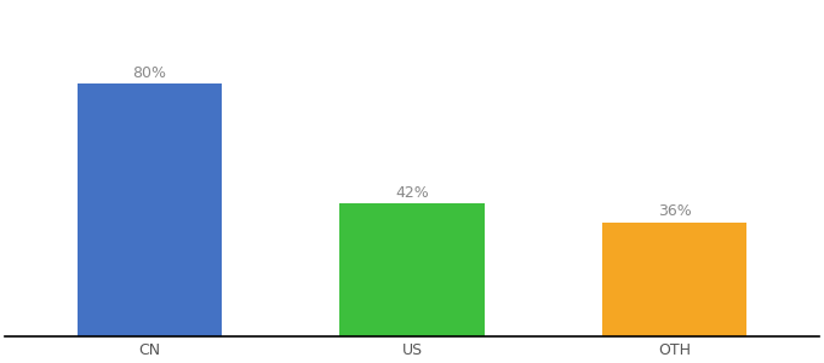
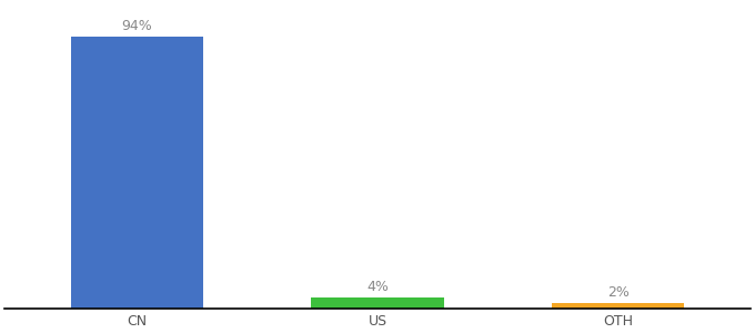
CN: 80% -> 94%
US: 42% -> 4%
OTH: 36% -> 2%
